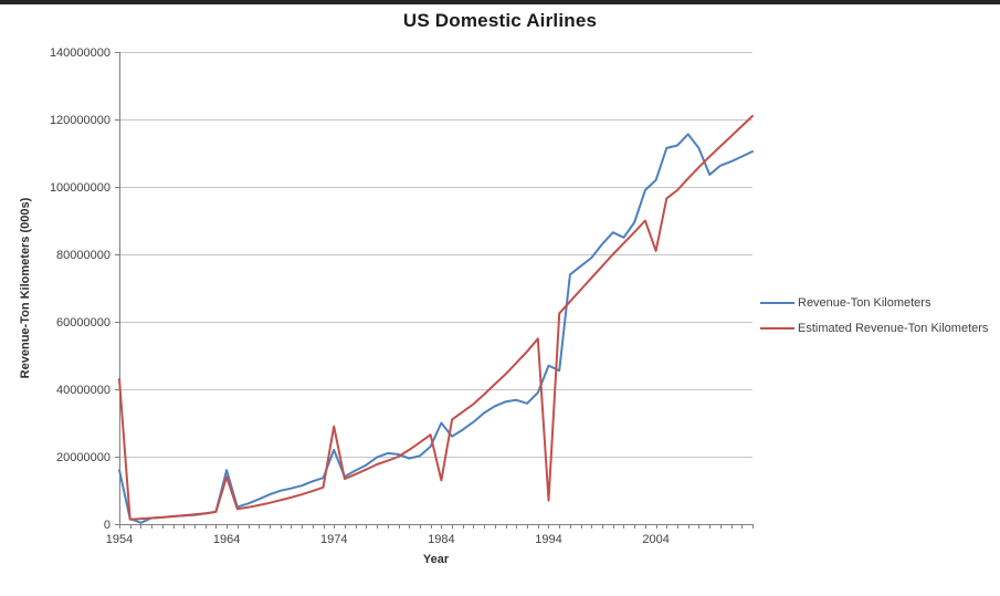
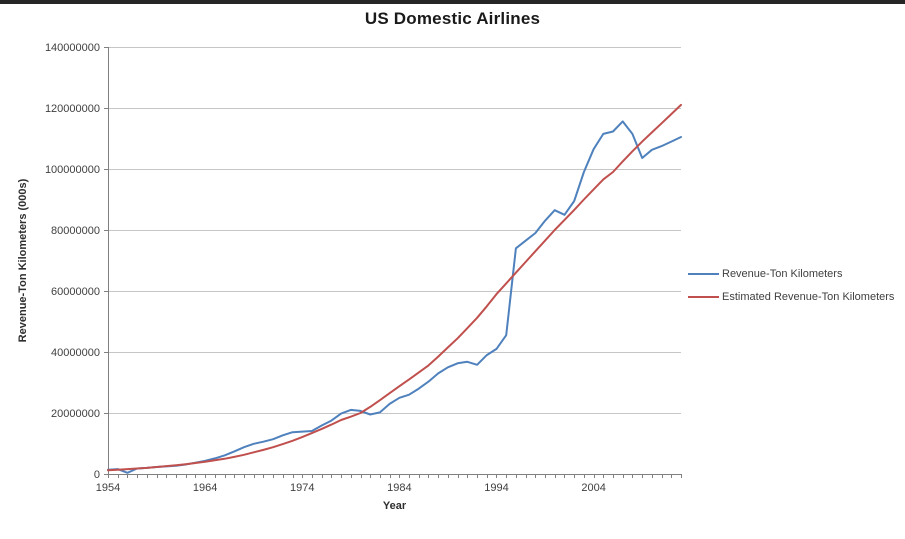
Revenue-Ton Kilometers/1954: 16000000 -> 1000000
Estimated Revenue-Ton Kilometers/1954: 43000000 -> 1000000
Revenue-Ton Kilometers/1964: 16000000 -> 4000000
Estimated Revenue-Ton Kilometers/1964: 14000000 -> 4000000
Revenue-Ton Kilometers/1974: 22000000 -> 14000000
Estimated Revenue-Ton Kilometers/1974: 29000000 -> 12000000
Revenue-Ton Kilometers/1984: 30000000 -> 25000000
Estimated Revenue-Ton Kilometers/1984: 13000000 -> 29000000
Revenue-Ton Kilometers/1994: 47000000 -> 41000000
Estimated Revenue-Ton Kilometers/1994: 7000000 -> 59000000
Revenue-Ton Kilometers/2004: 102000000 -> 106000000
Estimated Revenue-Ton Kilometers/2004: 81000000 -> 93000000
